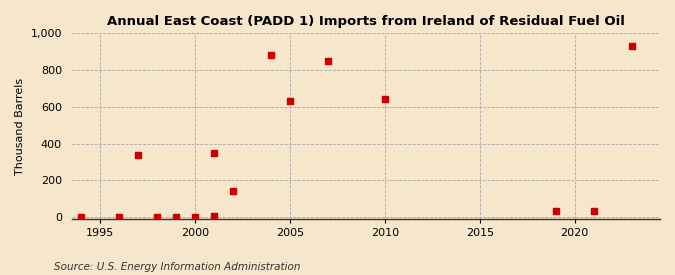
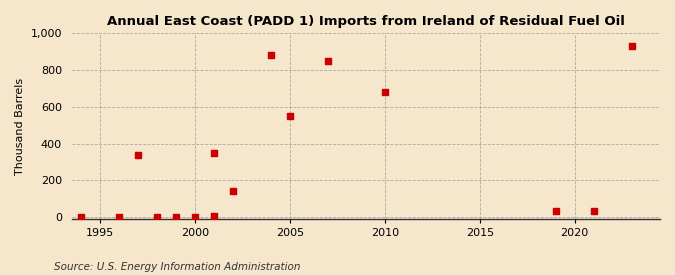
2005: 630 -> 550
2010: 640 -> 680
